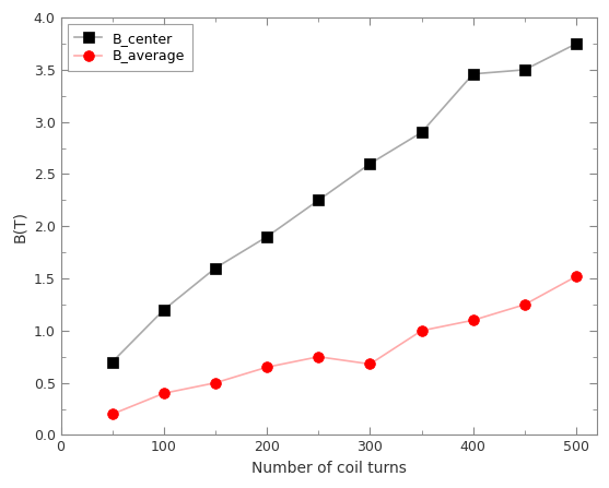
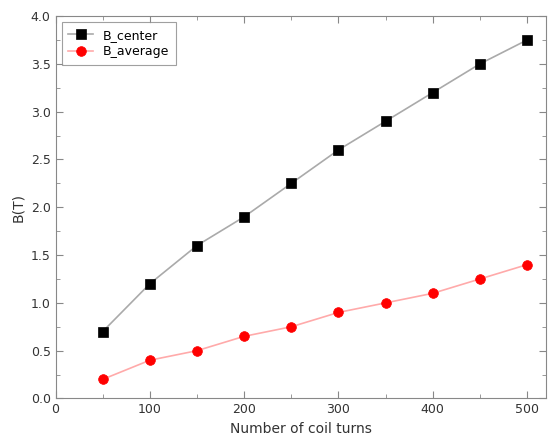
B_average/300: 0.68 -> 0.90
B_center/400: 3.46 -> 3.20
B_average/500: 1.52 -> 1.40
